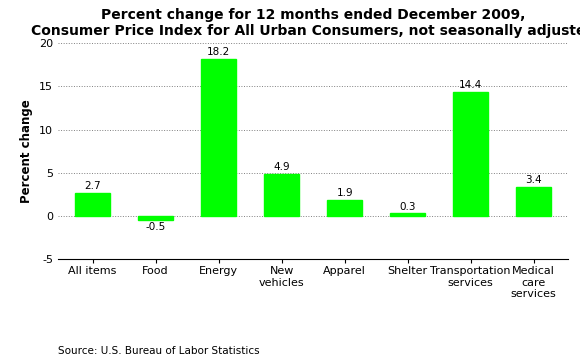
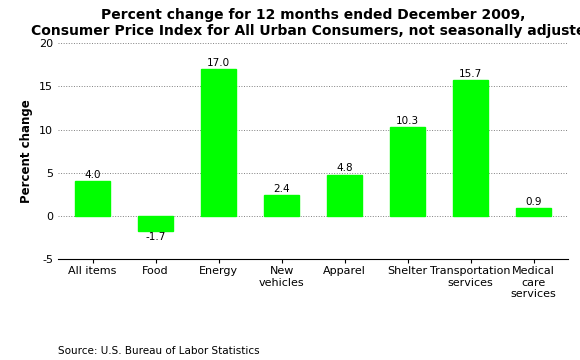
All items: 2.7 -> 4.0
Food: -0.5 -> -1.7
Energy: 18.2 -> 17.0
New vehicles: 4.9 -> 2.4
Apparel: 1.9 -> 4.8
Shelter: 0.3 -> 10.3
Transportation services: 14.4 -> 15.7
Medical care services: 3.4 -> 0.9
